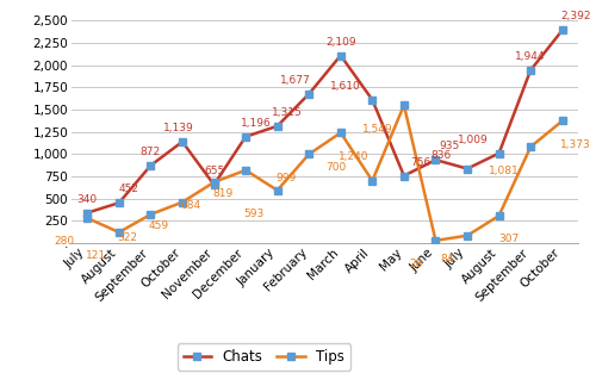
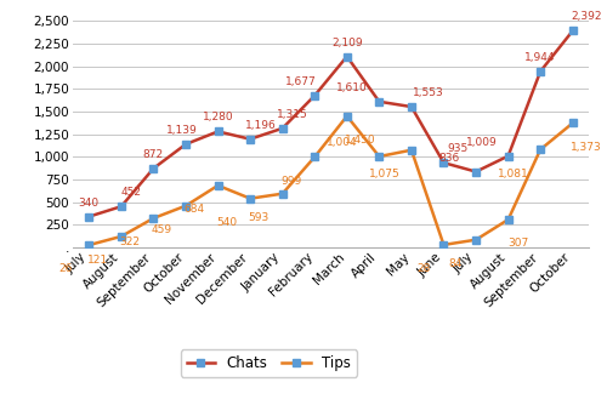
Tips/July: 280 -> 30
Chats/November: 655 -> 1,280
Tips/December: 819 -> 540
Tips/March: 1,240 -> 1,450
Tips/April: 700 -> 1,000
Chats/May: 756 -> 1,553
Tips/May: 1,549 -> 1,075
